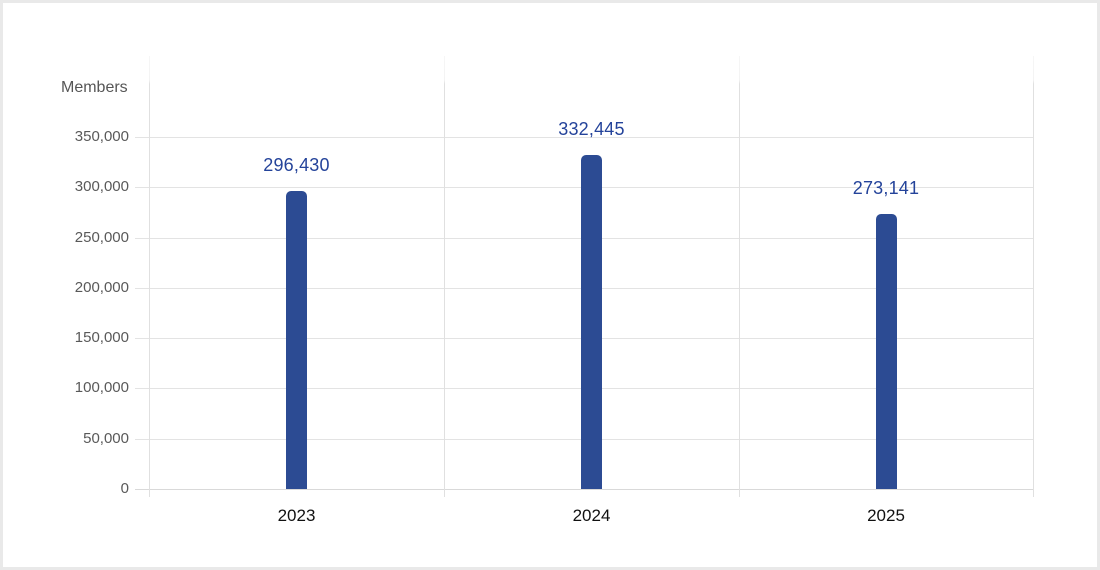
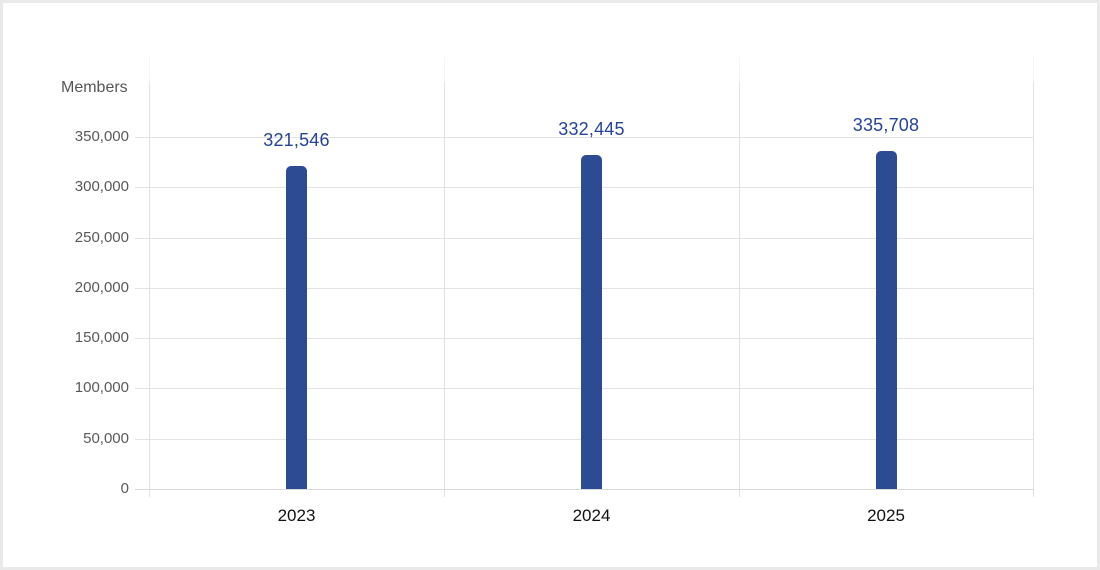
2023: 296,430 -> 321,546
2025: 273,141 -> 335,708
